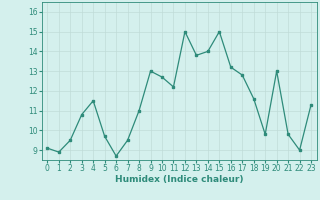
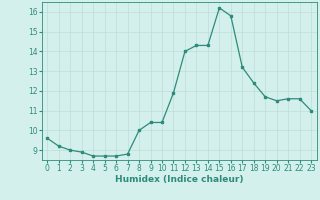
0: 9.1 -> 9.6
1: 8.9 -> 9.2
2: 9.5 -> 9.0
3: 10.8 -> 8.9
4: 11.5 -> 8.7
5: 9.7 -> 8.7
7: 9.5 -> 8.8
8: 11.0 -> 10.0
9: 13.0 -> 10.4
10: 12.7 -> 10.4
11: 12.2 -> 11.9
12: 15.0 -> 14.0
13: 13.8 -> 14.3
14: 14.0 -> 14.3
15: 15.0 -> 16.2
16: 13.2 -> 15.8
17: 12.8 -> 13.2
18: 11.6 -> 12.4
19: 9.8 -> 11.7
20: 13.0 -> 11.5
21: 9.8 -> 11.6
22: 9.0 -> 11.6
23: 11.3 -> 11.0
